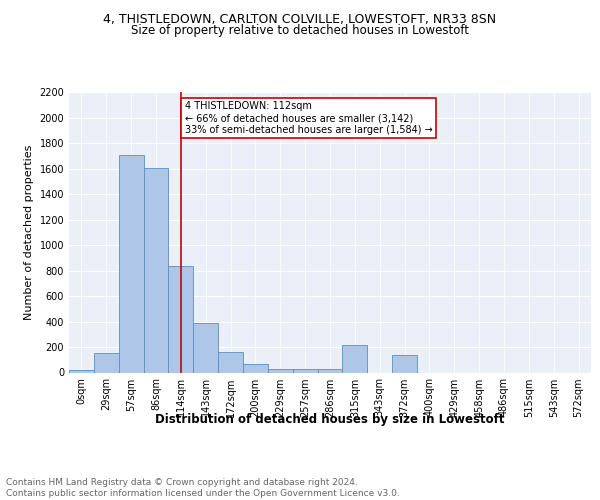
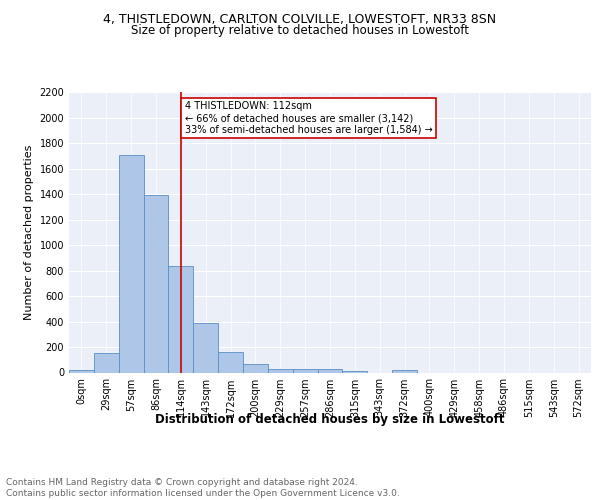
86sqm: 1610 -> 1400
315sqm: 220 -> 20
372sqm: 140 -> 20
